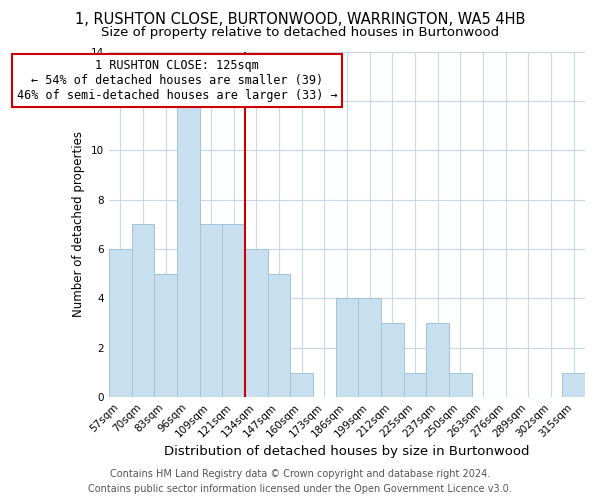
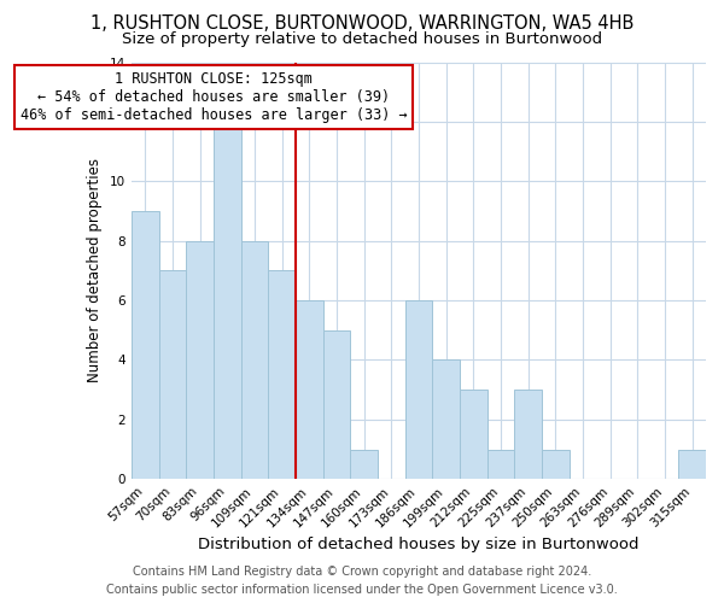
57sqm: 6 -> 9
83sqm: 5 -> 8
109sqm: 7 -> 8
186sqm: 4 -> 6
